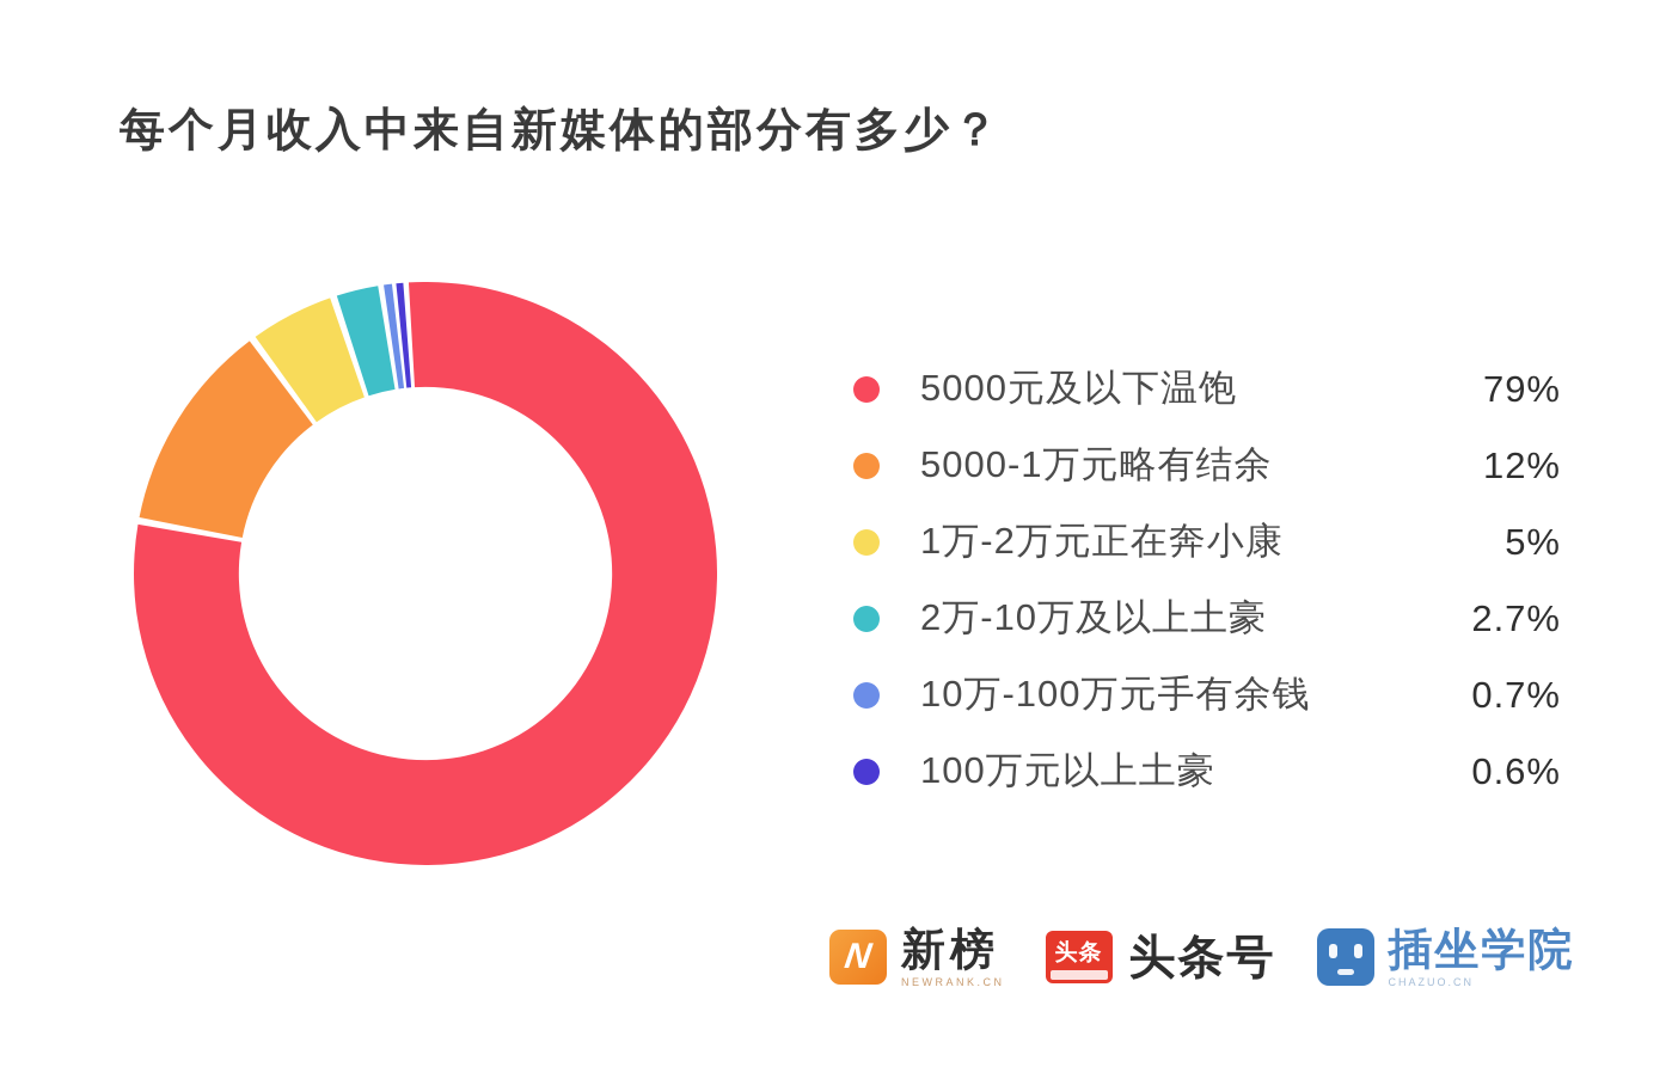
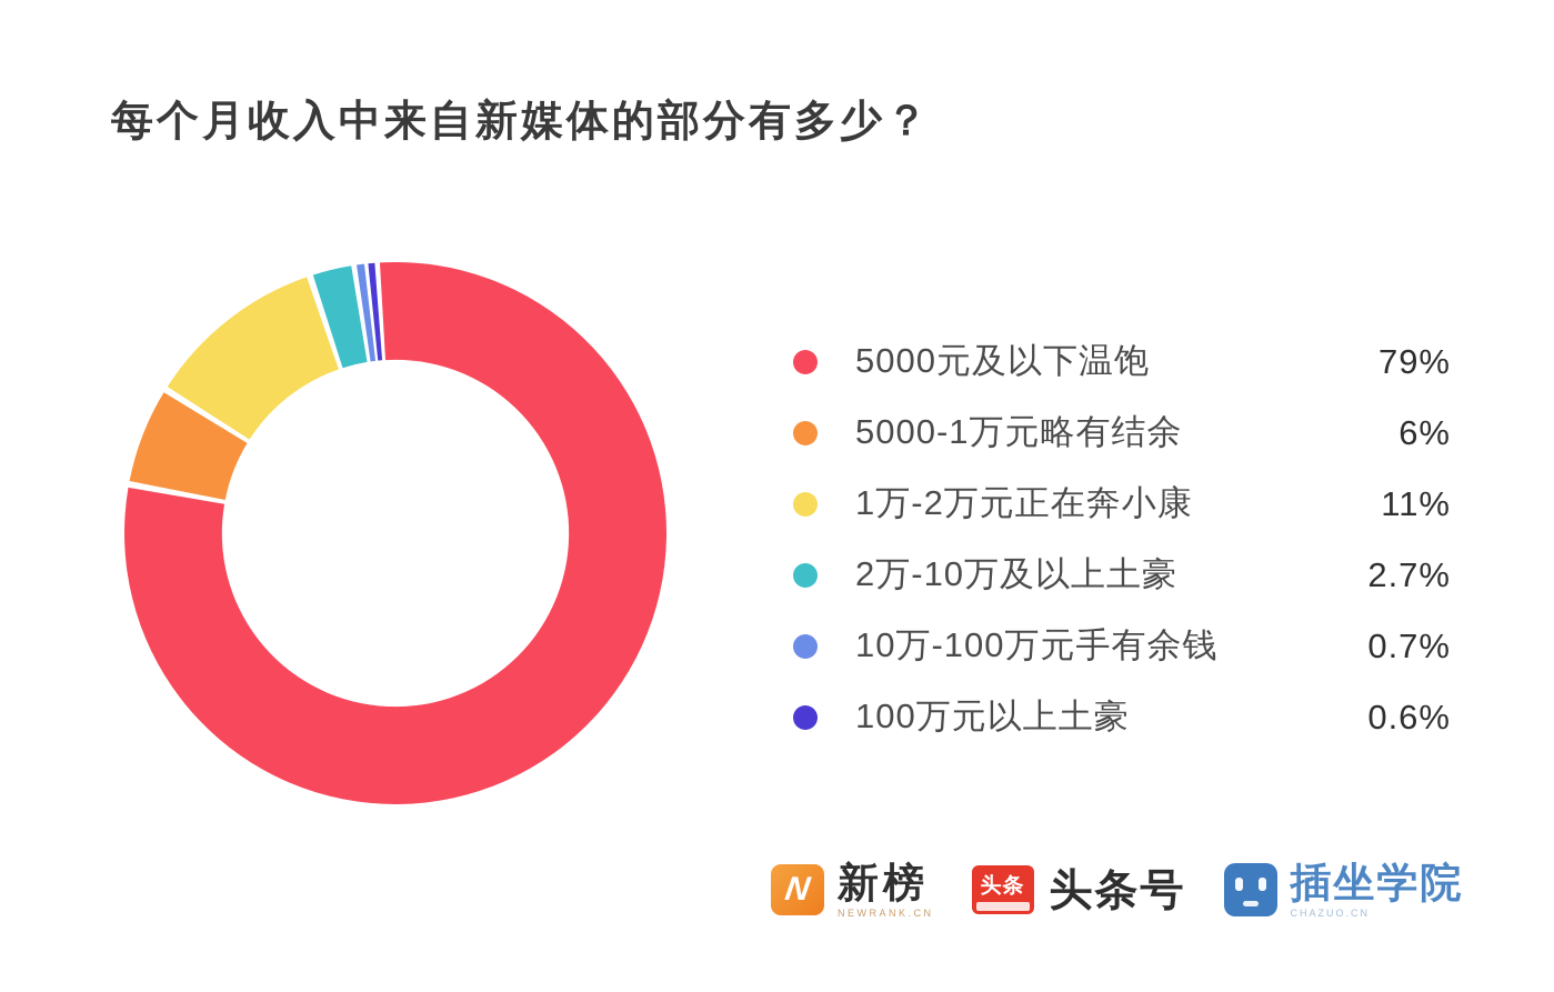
5000-1万元略有结余: 12% -> 6%
1万-2万元正在奔小康: 5% -> 11%
